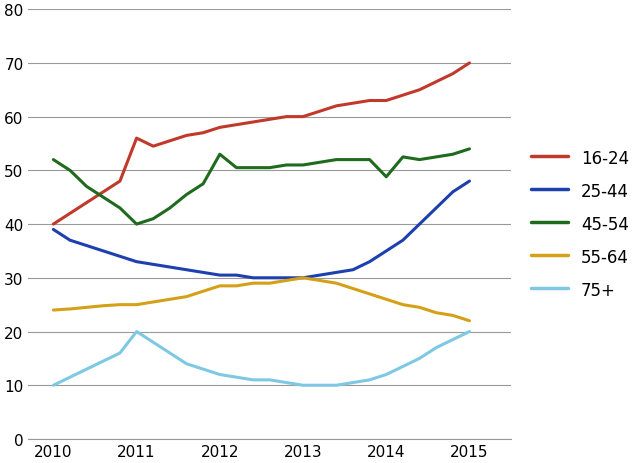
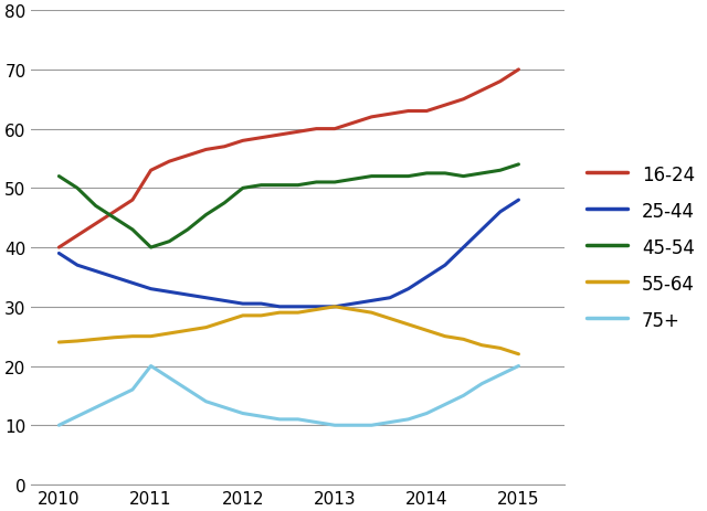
16-24/2011: 56.0 -> 53.0
45-54/2012: 53.0 -> 50.0
45-54/2014: 48.8 -> 52.5
